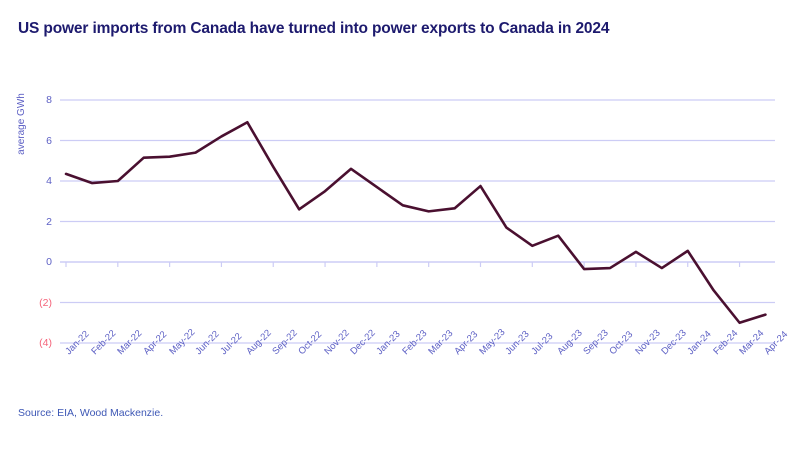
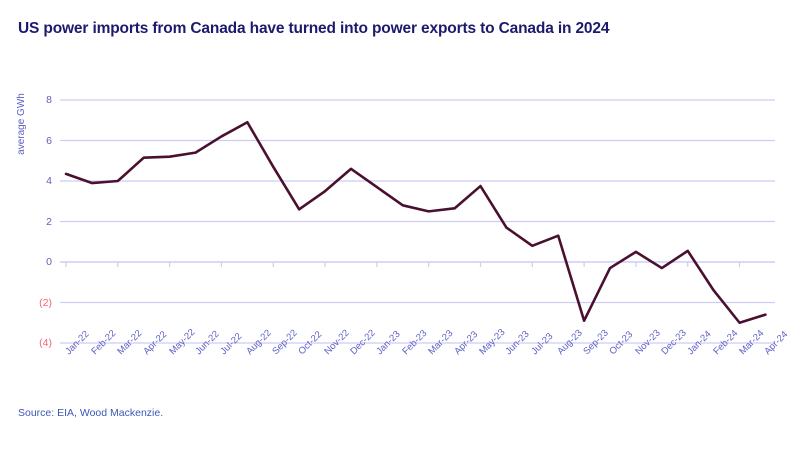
Sep-23: -0.3 -> -2.9
